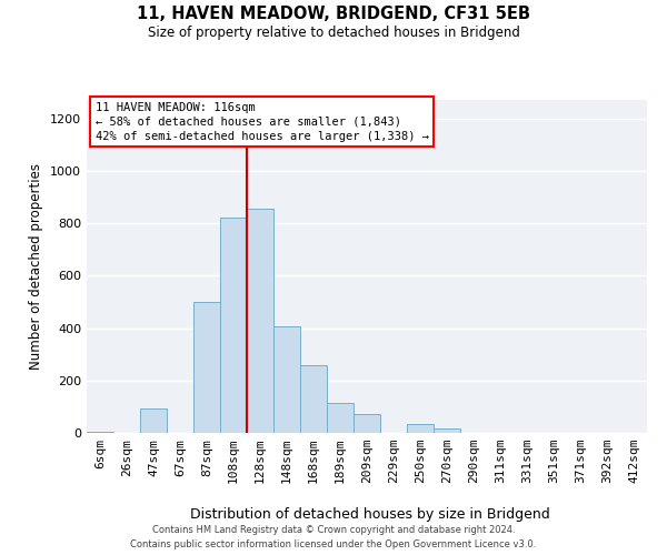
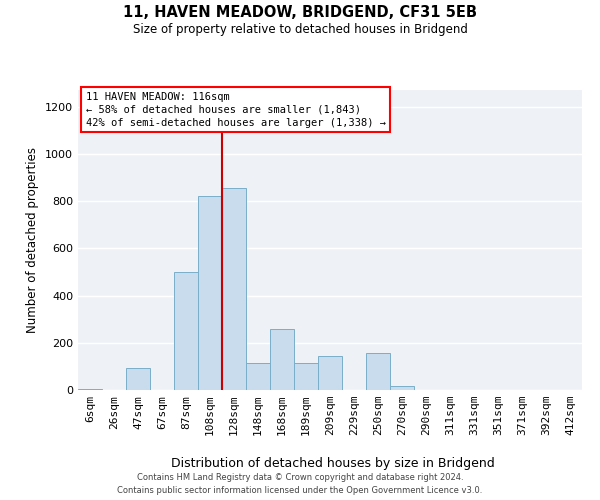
148sqm: 405 -> 115
209sqm: 70 -> 145
250sqm: 35 -> 155
